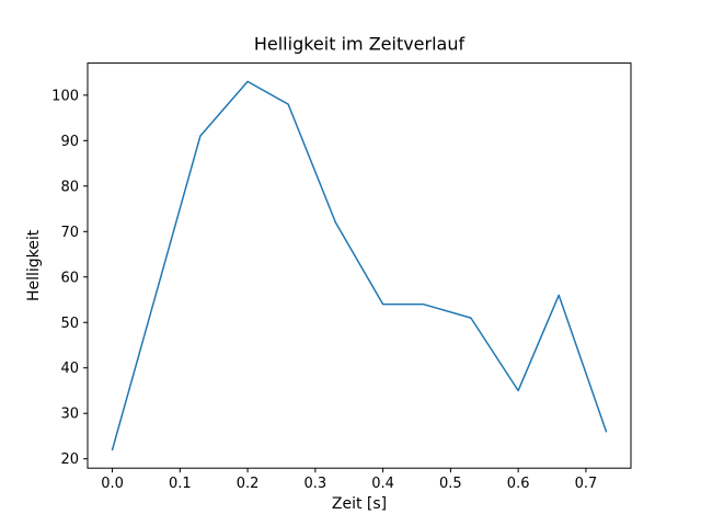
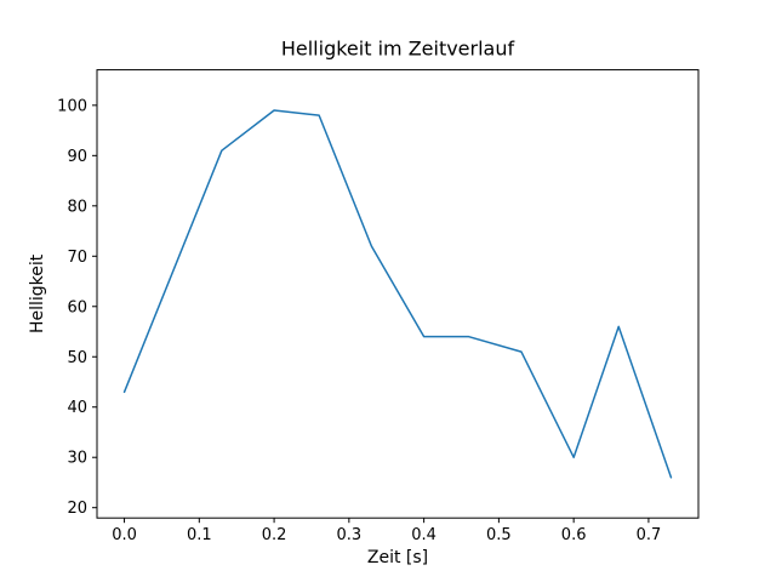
0.0: 22 -> 43
0.2: 103 -> 99
0.6: 35 -> 30
